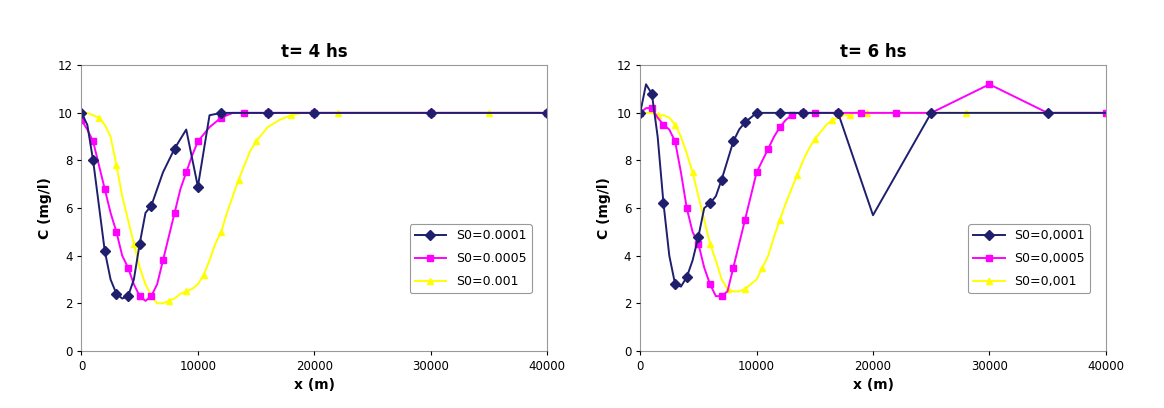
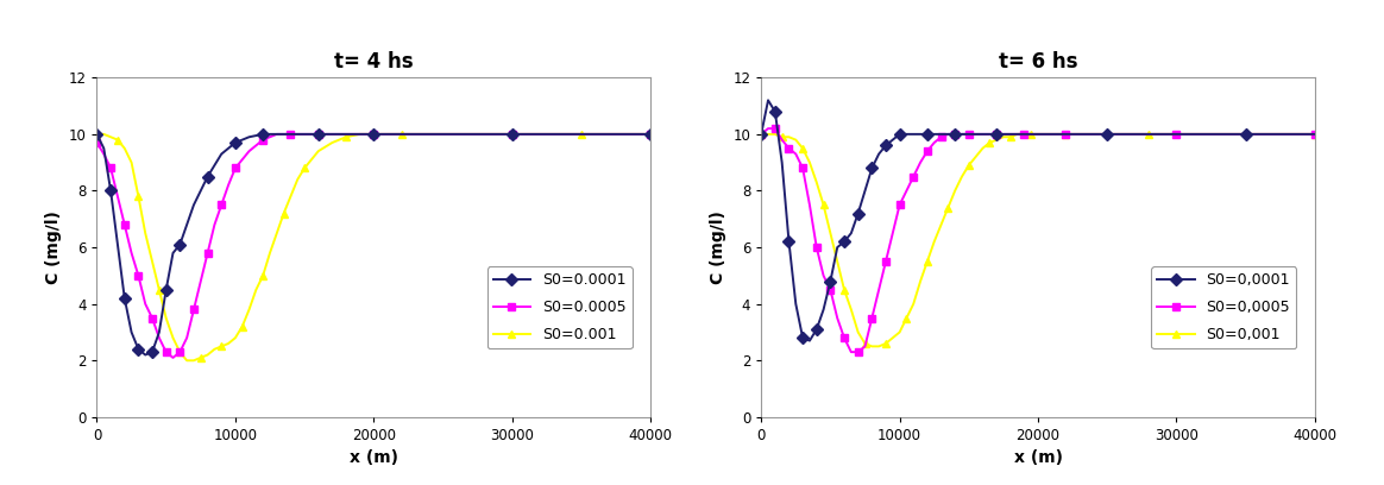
t= 4 hs/S0=0.0001/10000: 6.9 -> 9.7
t= 6 hs/S0=0,0001/20000: 5.7 -> 10.0
t= 6 hs/S0=0,0005/30000: 11.2 -> 10.0
